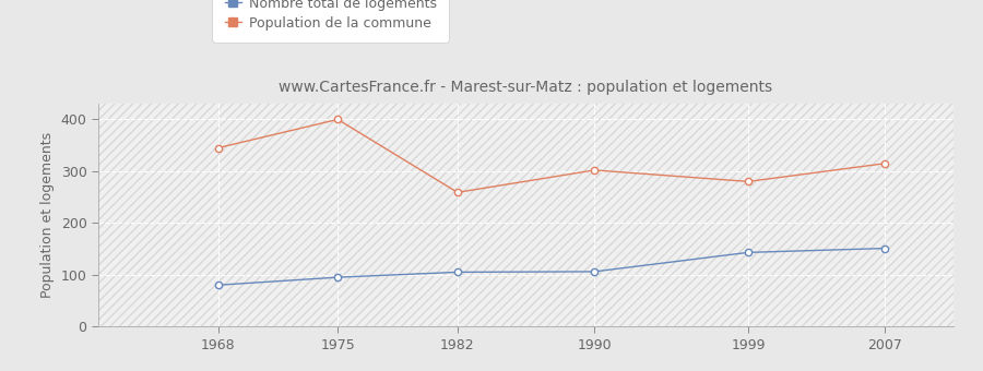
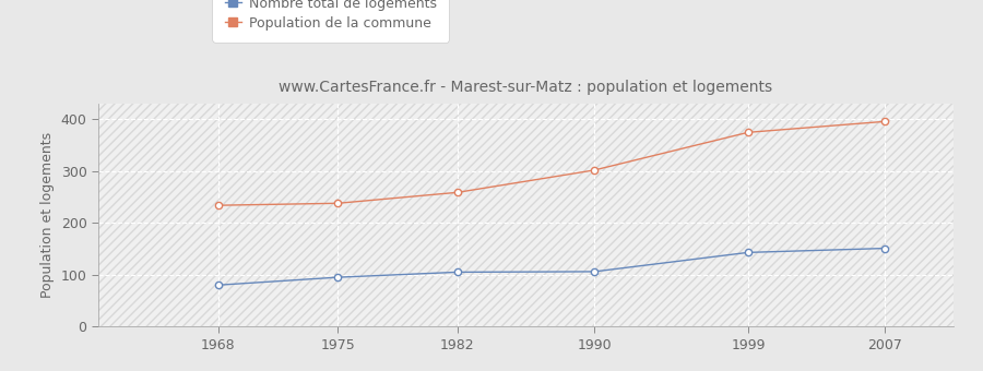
Population de la commune/1968: 345 -> 234
Population de la commune/1975: 400 -> 238
Population de la commune/1999: 280 -> 375
Population de la commune/2007: 315 -> 396
